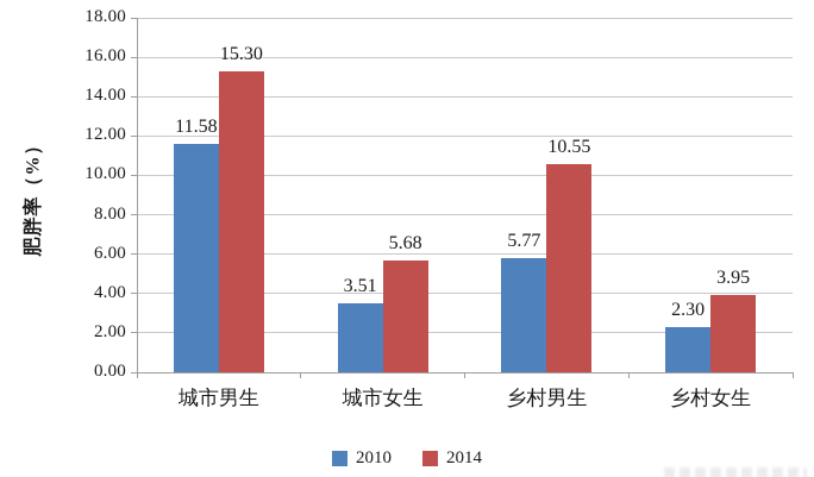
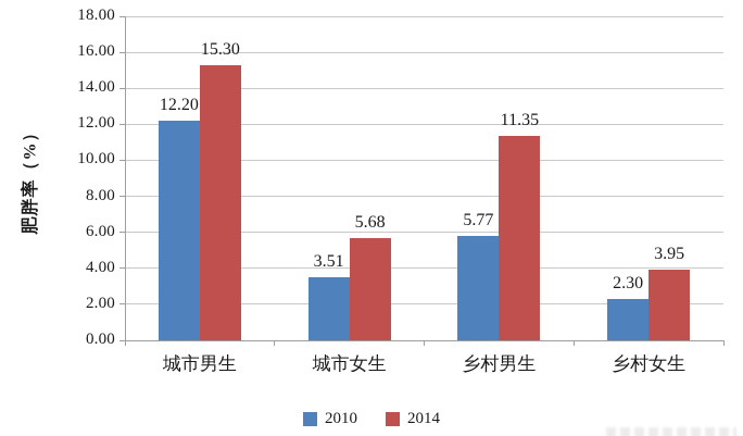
2010/城市男生: 11.58 -> 12.20
2014/乡村男生: 10.55 -> 11.35
